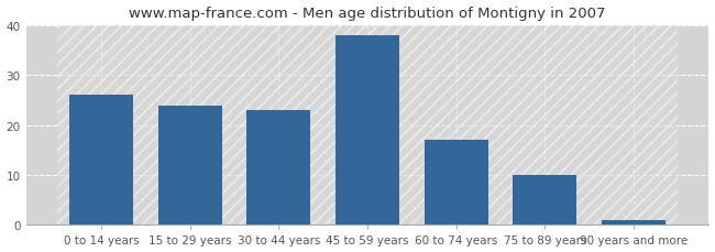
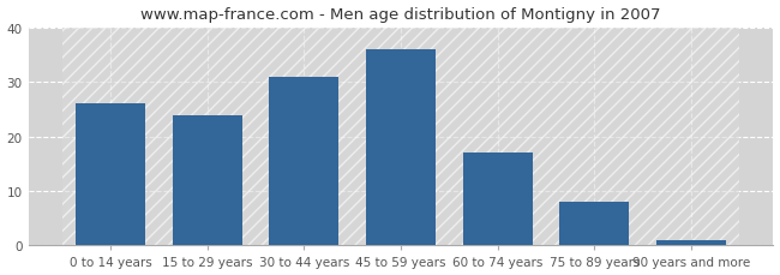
30 to 44 years: 23 -> 31
45 to 59 years: 38 -> 36
75 to 89 years: 10 -> 8
